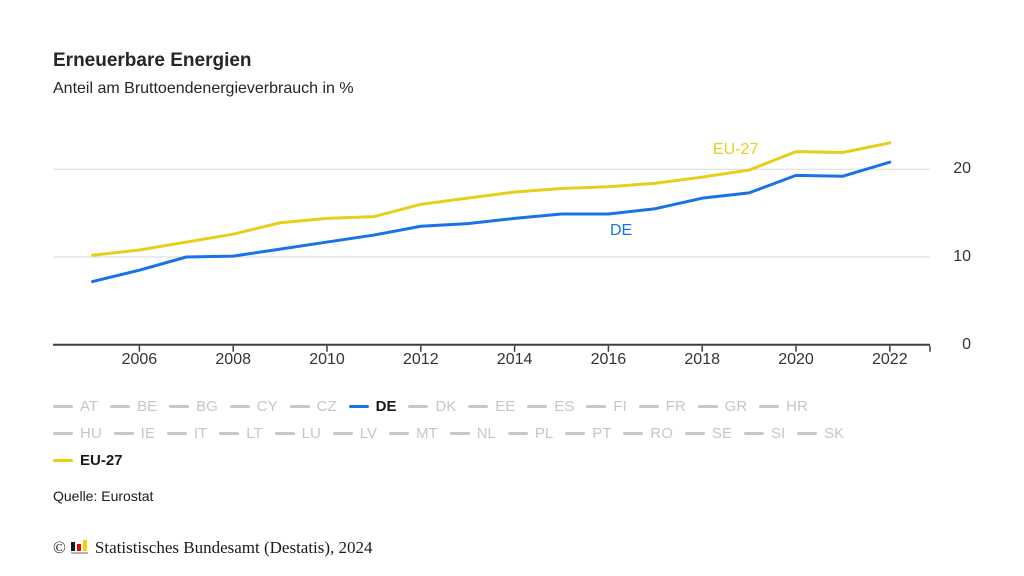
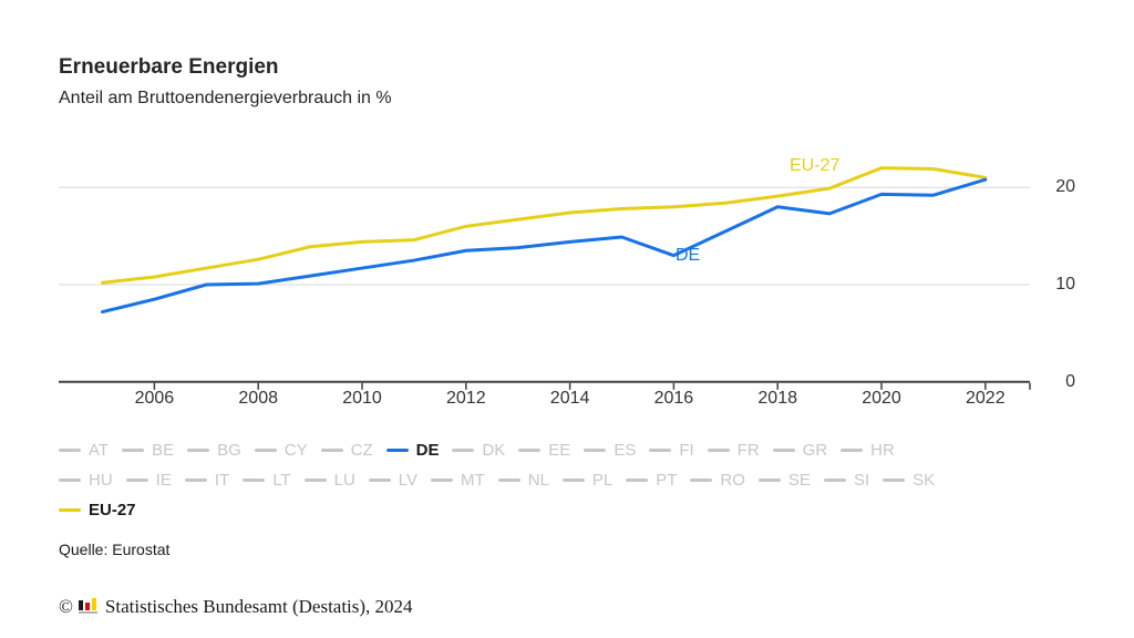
DE/2016: 15 -> 13
DE/2018: 17 -> 18
EU-27/2022: 23 -> 21
